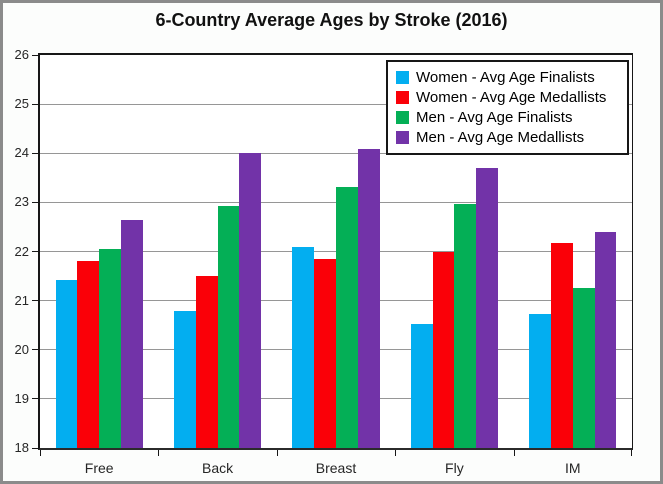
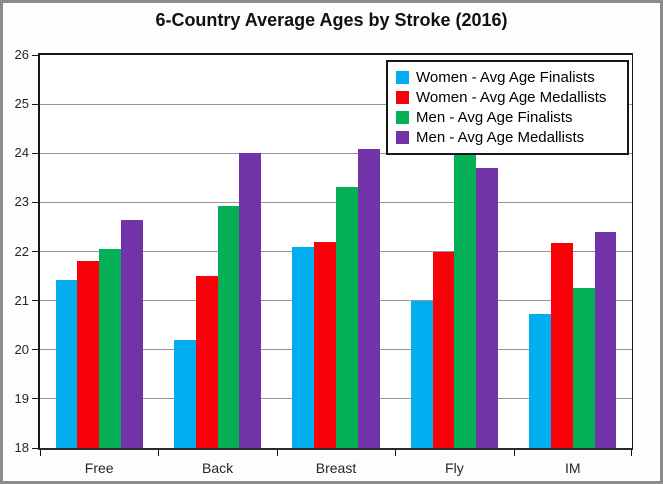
Women - Avg Age Finalists/Back: 20.8 -> 20.2
Women - Avg Age Medallists/Breast: 21.9 -> 22.2
Women - Avg Age Finalists/Fly: 20.5 -> 21.0
Men - Avg Age Finalists/Fly: 23.0 -> 24.2
